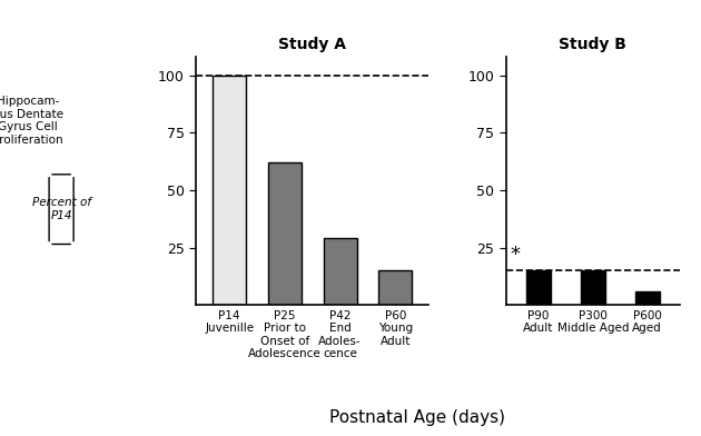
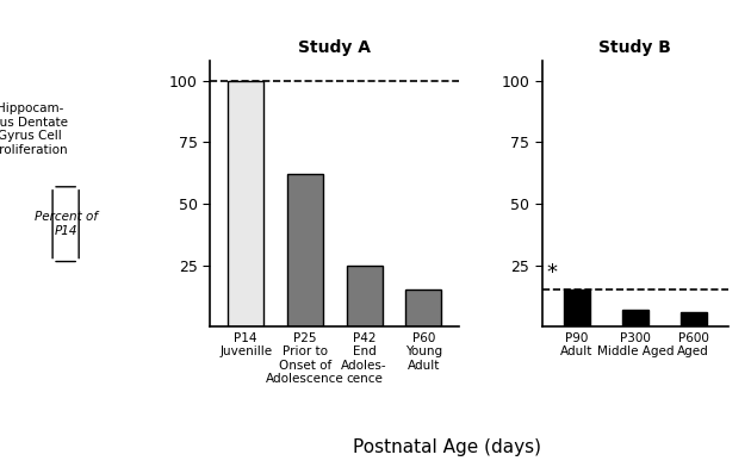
Study A/P42 End Adoles- cence: 29 -> 25
Study B/P300 Middle Aged: 15 -> 7
